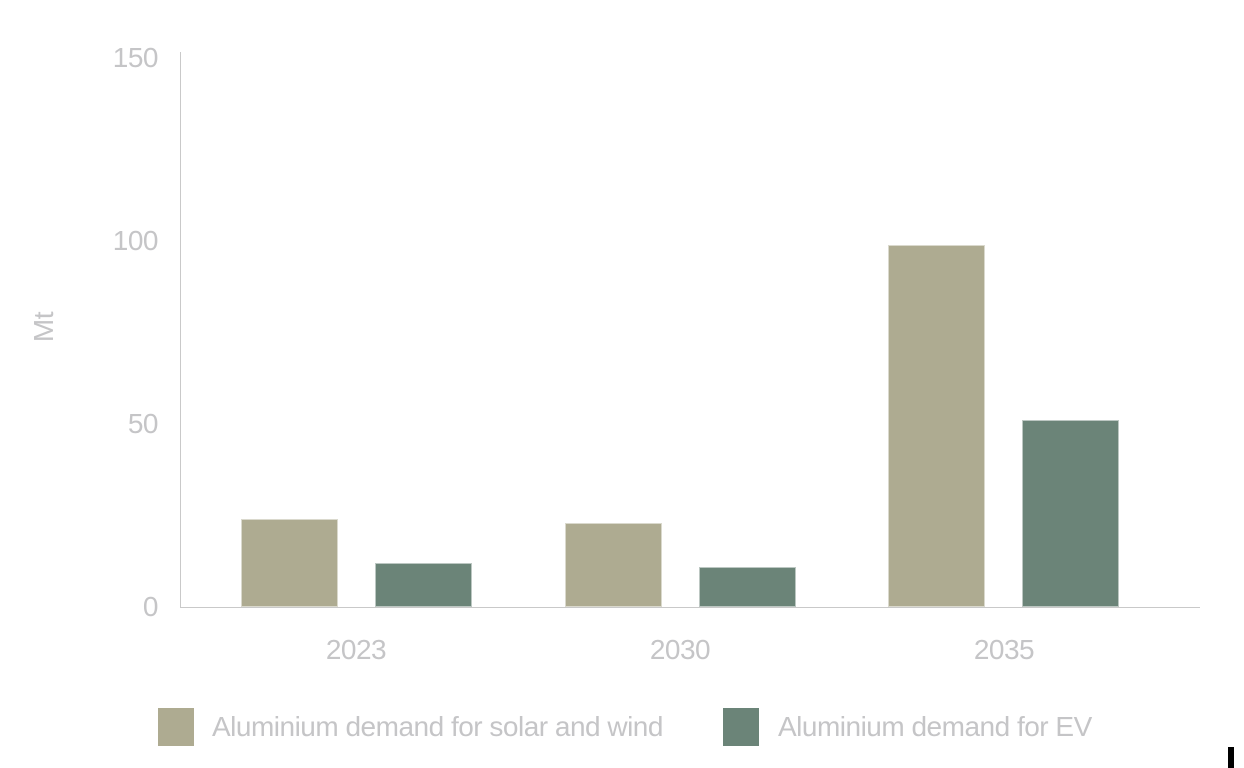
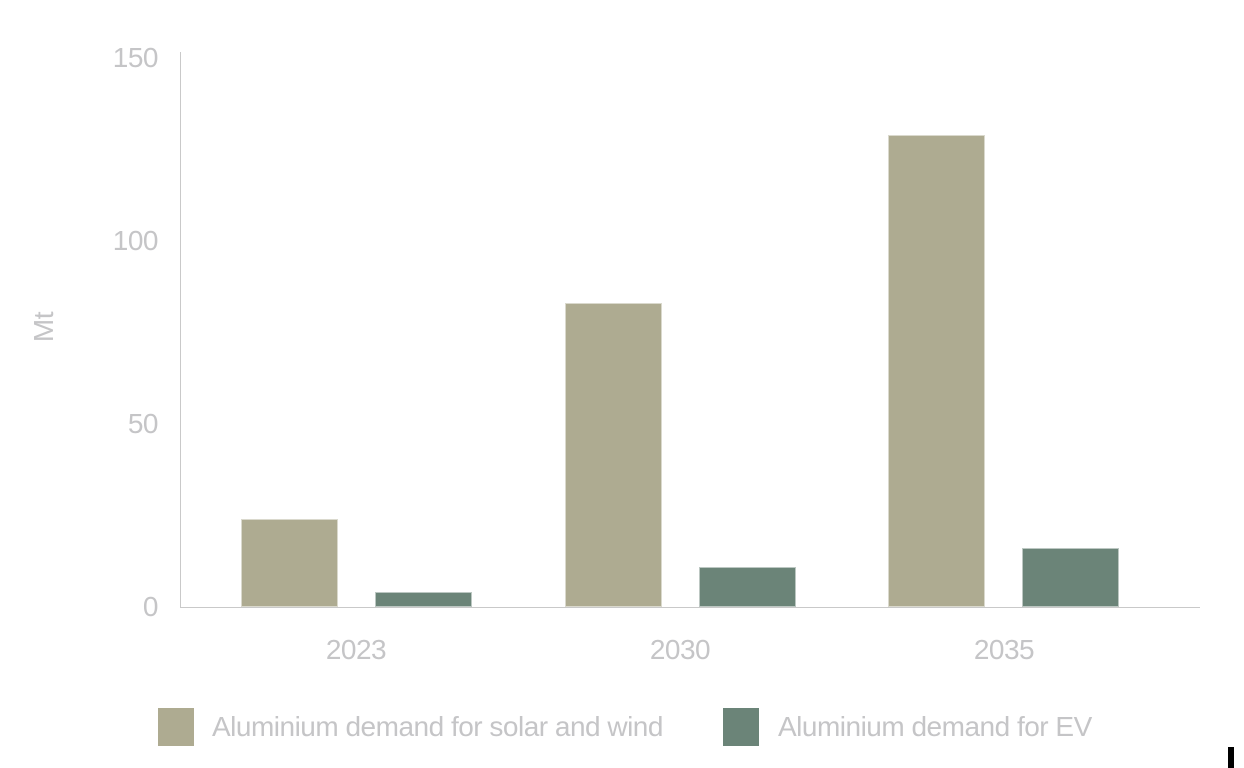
Aluminium demand for EV/2023: 12 -> 4
Aluminium demand for solar and wind/2030: 23 -> 83
Aluminium demand for solar and wind/2035: 99 -> 129
Aluminium demand for EV/2035: 51 -> 16
